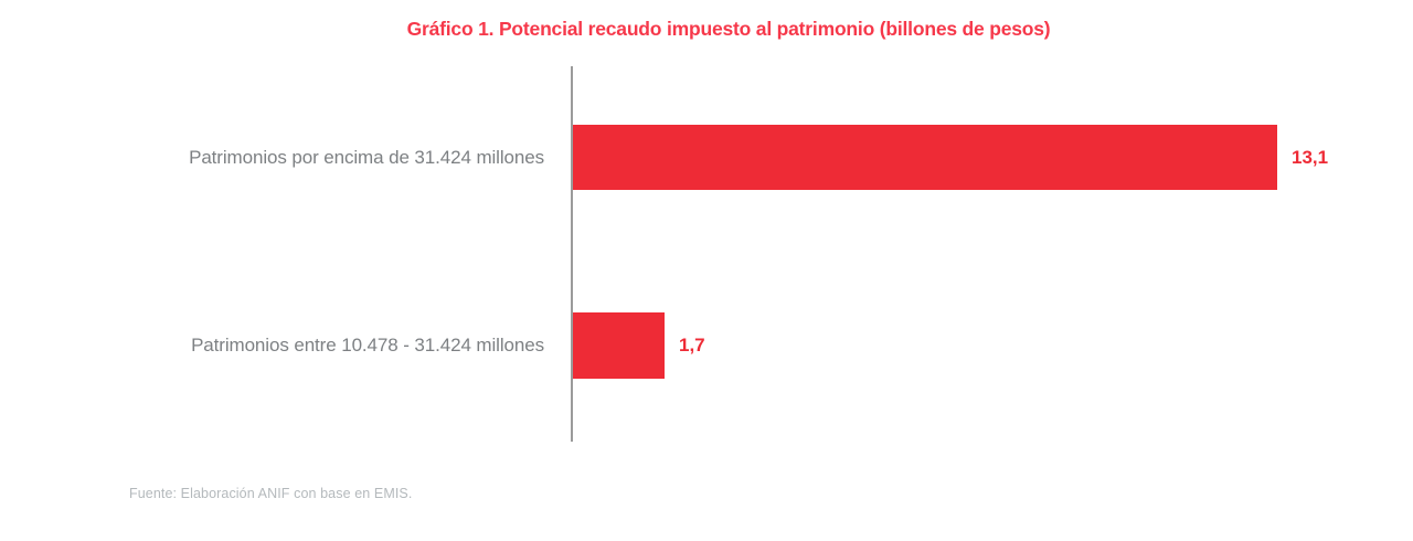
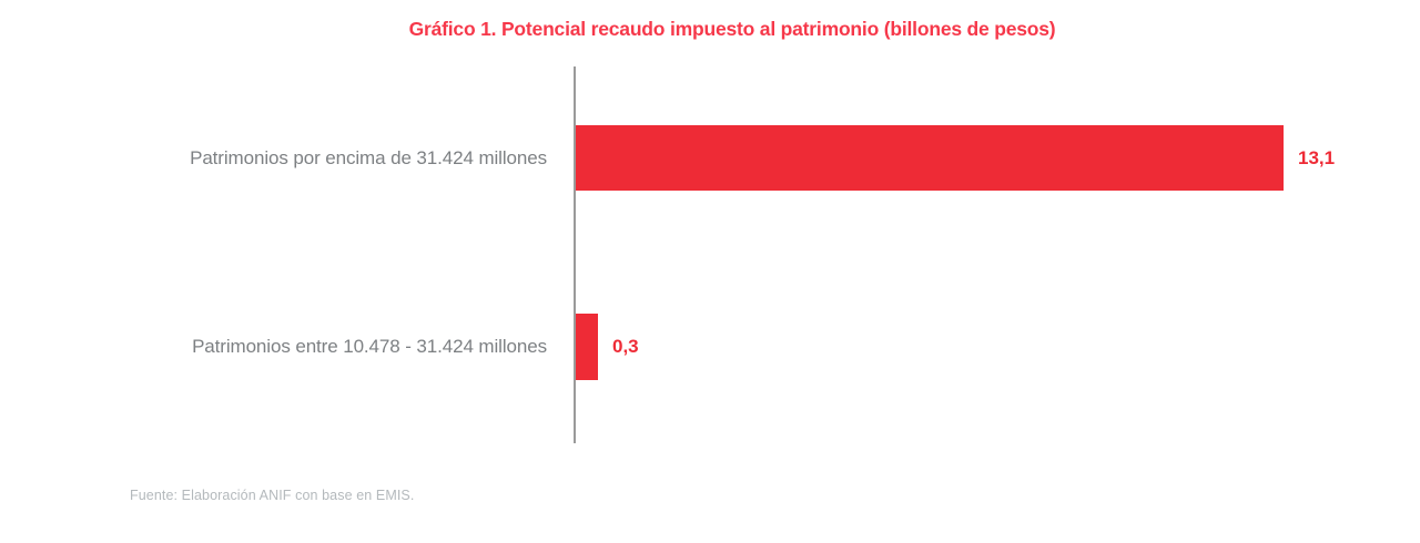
Patrimonios entre 10.478 - 31.424 millones: 1,7 -> 0,3
